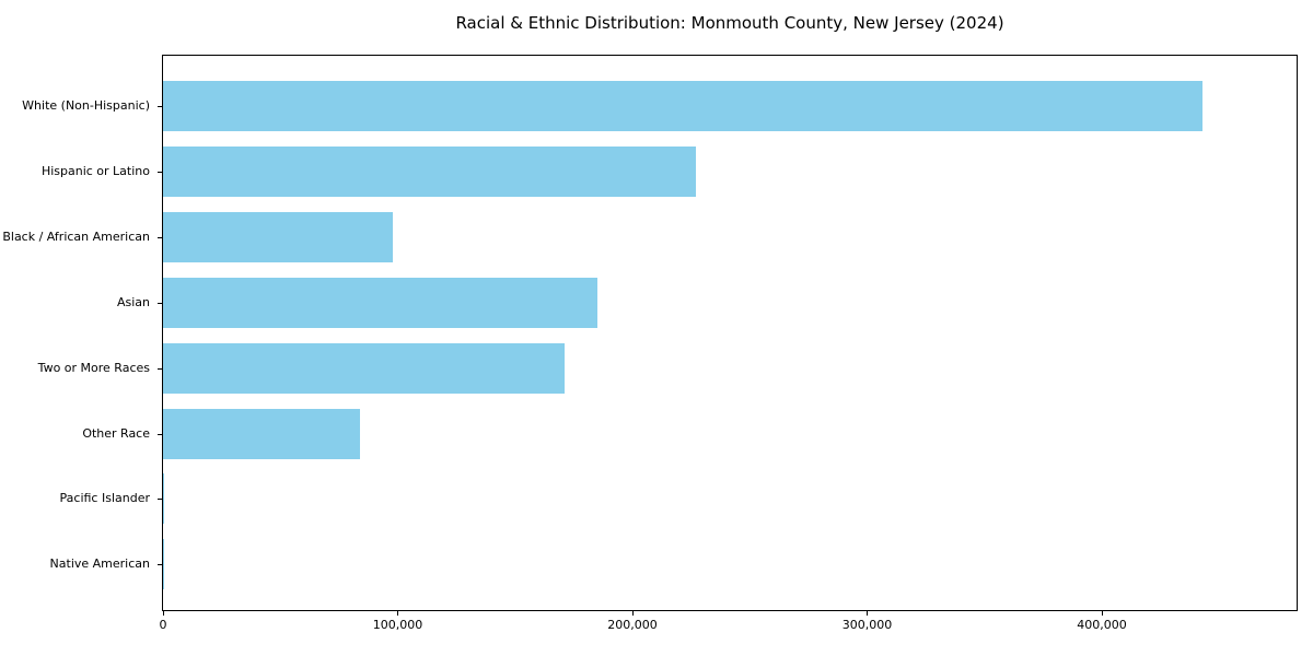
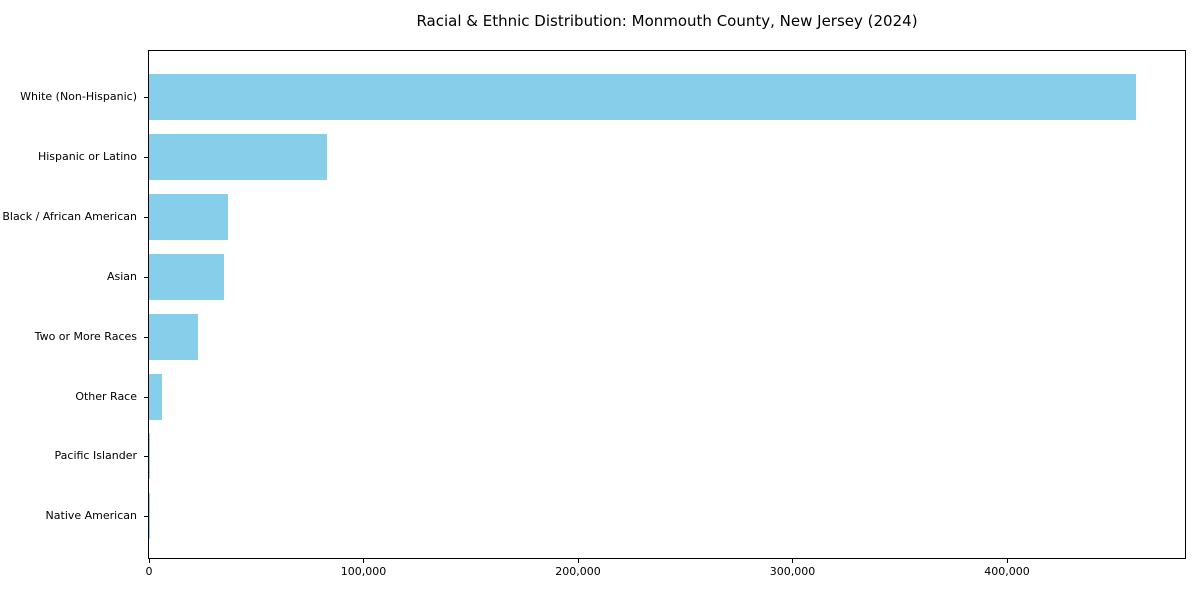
White (Non-Hispanic): 443000 -> 460000
Hispanic or Latino: 227000 -> 83000
Black / African American: 98000 -> 37000
Asian: 185000 -> 35000
Two or More Races: 171000 -> 23000
Other Race: 84000 -> 6000
